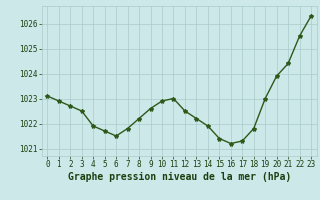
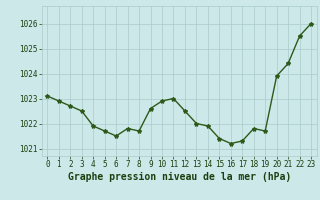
8: 1022.2 -> 1021.7
13: 1022.2 -> 1022.0
19: 1023.0 -> 1021.7
23: 1026.3 -> 1026.0
